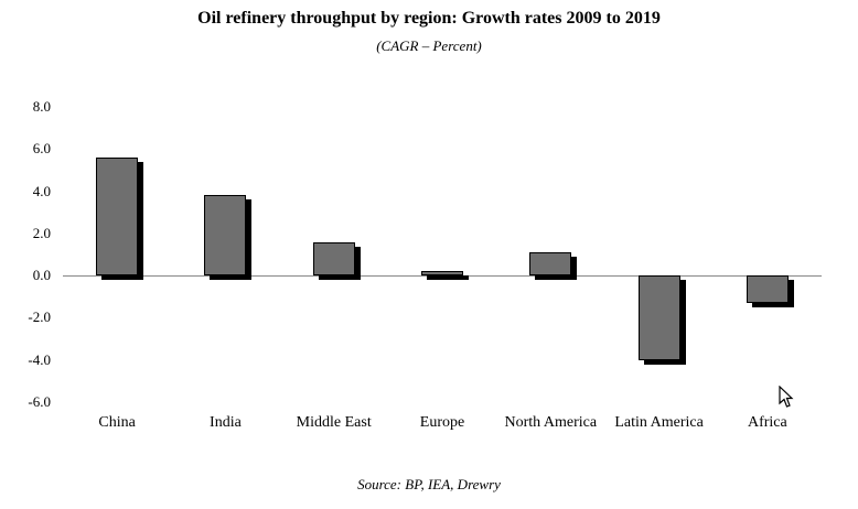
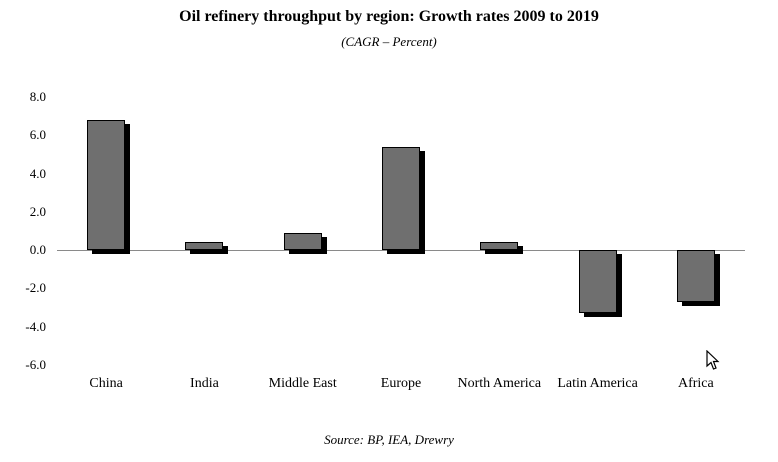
China: 5.6 -> 6.8
India: 3.8 -> 0.4
Middle East: 1.6 -> 0.9
Europe: 0.2 -> 5.4
North America: 1.1 -> 0.4
Latin America: -4.0 -> -3.3
Africa: -1.3 -> -2.7
